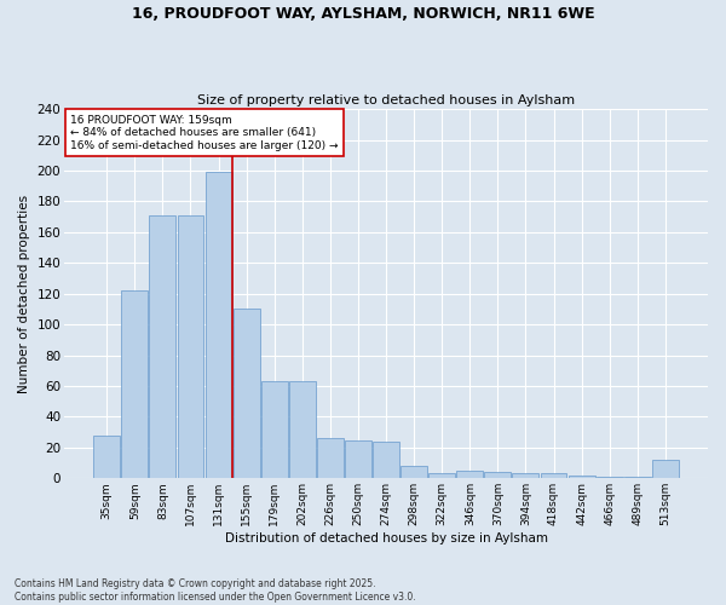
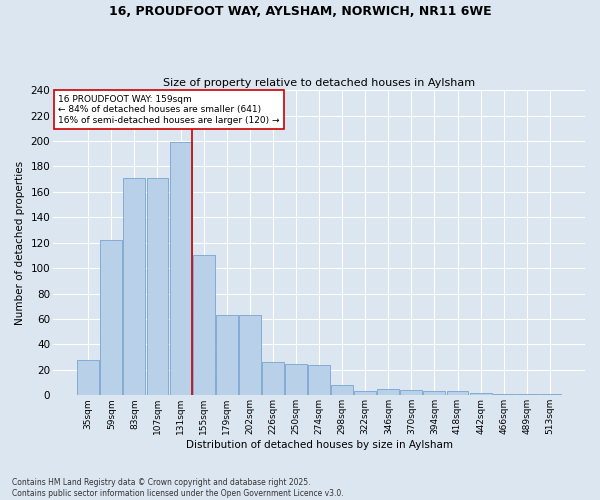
513sqm: 12 -> 1
